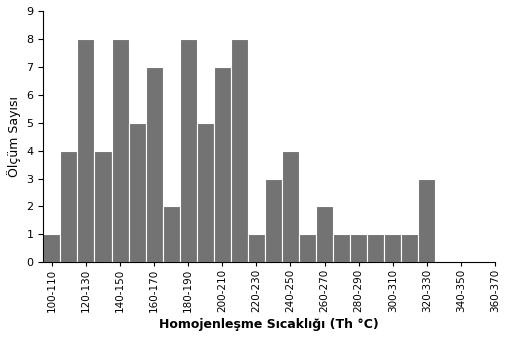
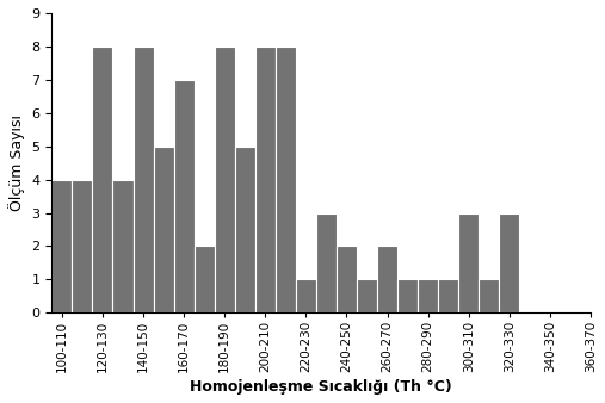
100-110: 1 -> 4
200-210: 7 -> 8
240-250: 4 -> 2
300-310: 1 -> 3
